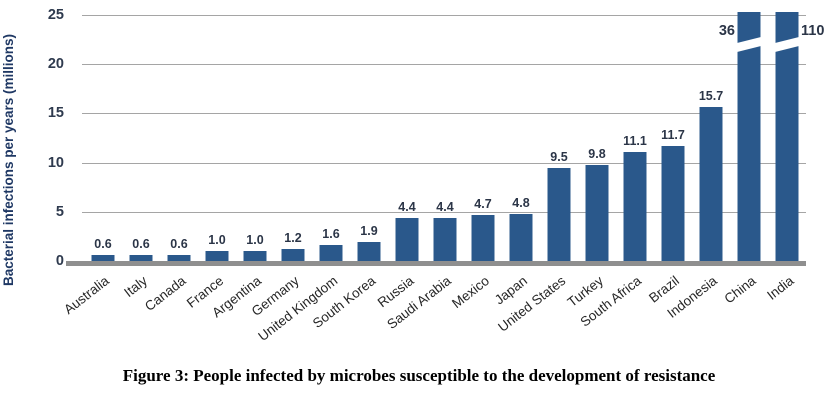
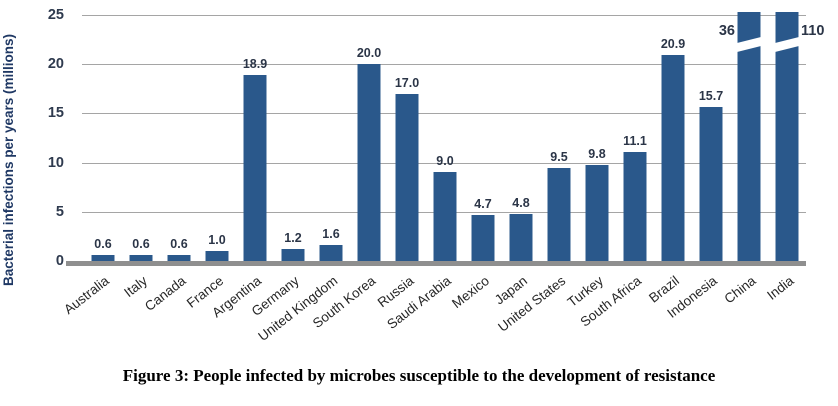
Argentina: 1.0 -> 18.9
South Korea: 1.9 -> 20.0
Russia: 4.4 -> 17.0
Saudi Arabia: 4.4 -> 9.0
Brazil: 11.7 -> 20.9
